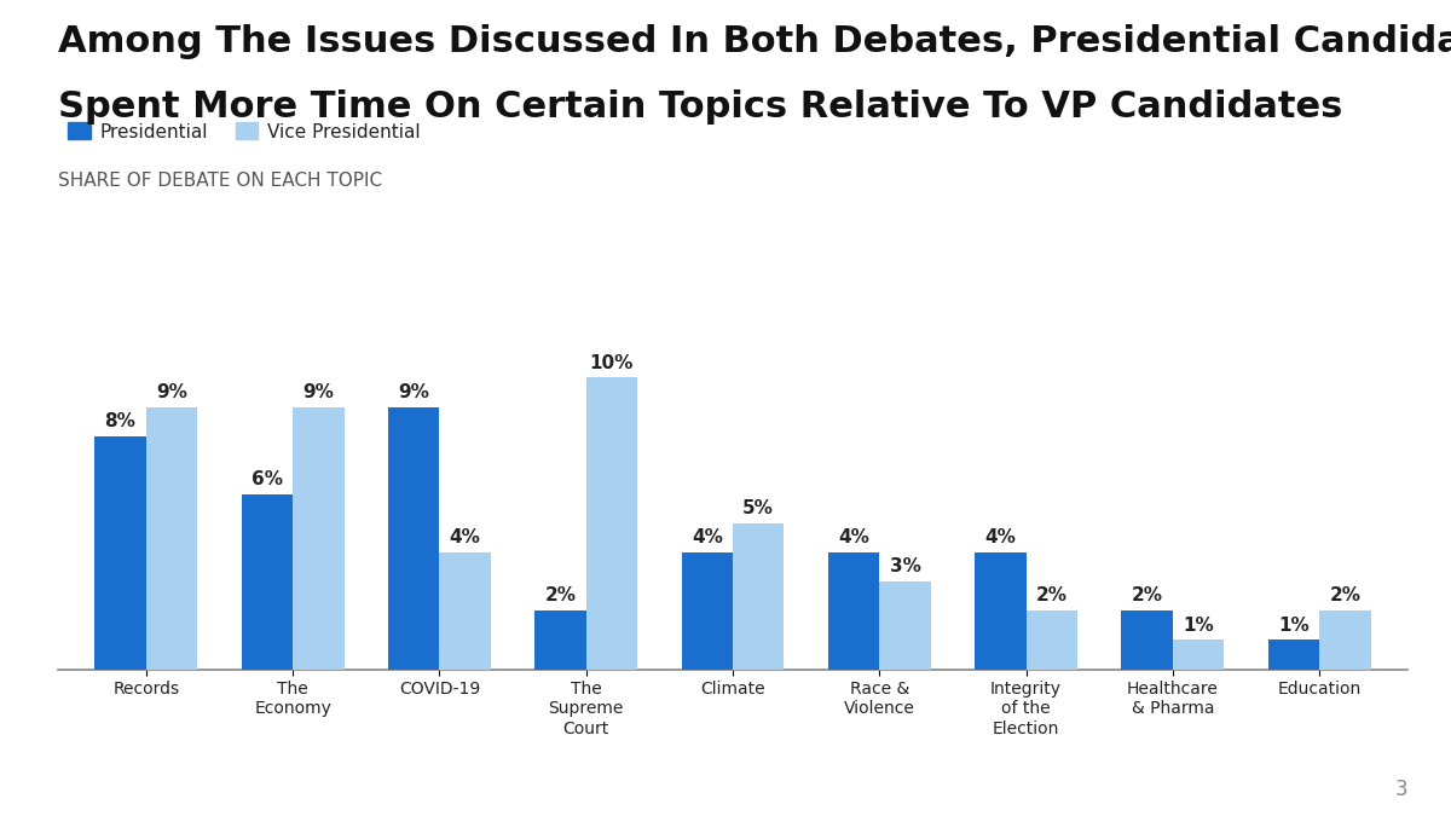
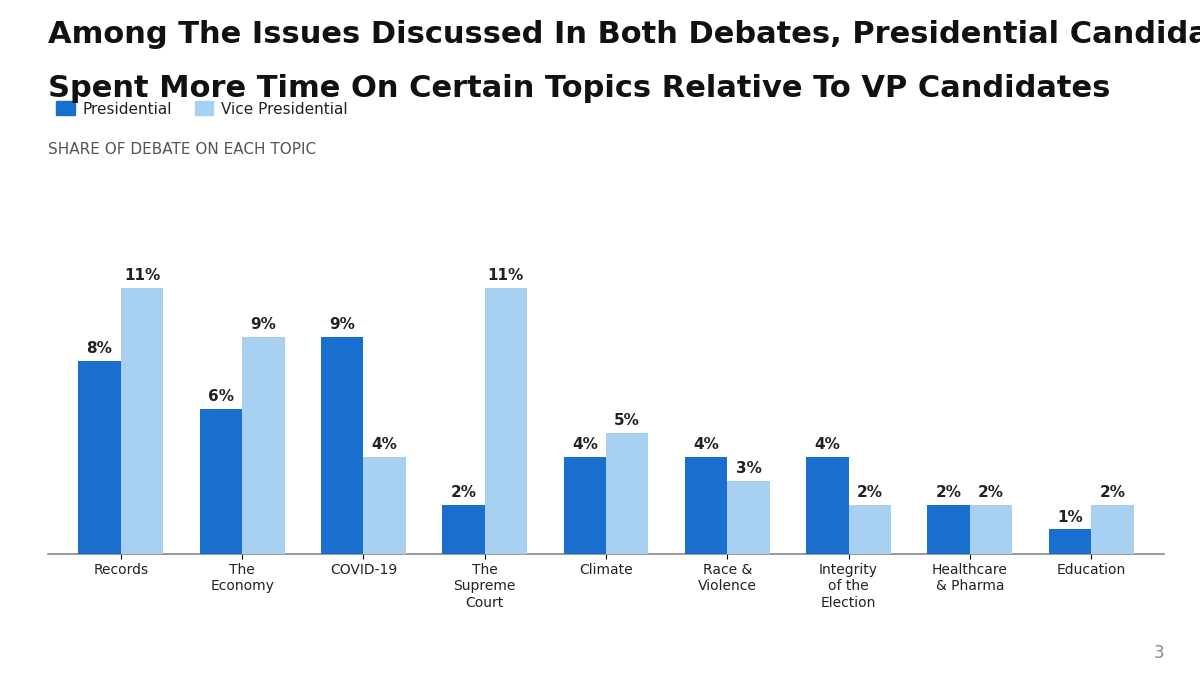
Vice Presidential/Records: 9% -> 11%
Vice Presidential/The Supreme Court: 10% -> 11%
Vice Presidential/Healthcare & Pharma: 1% -> 2%
